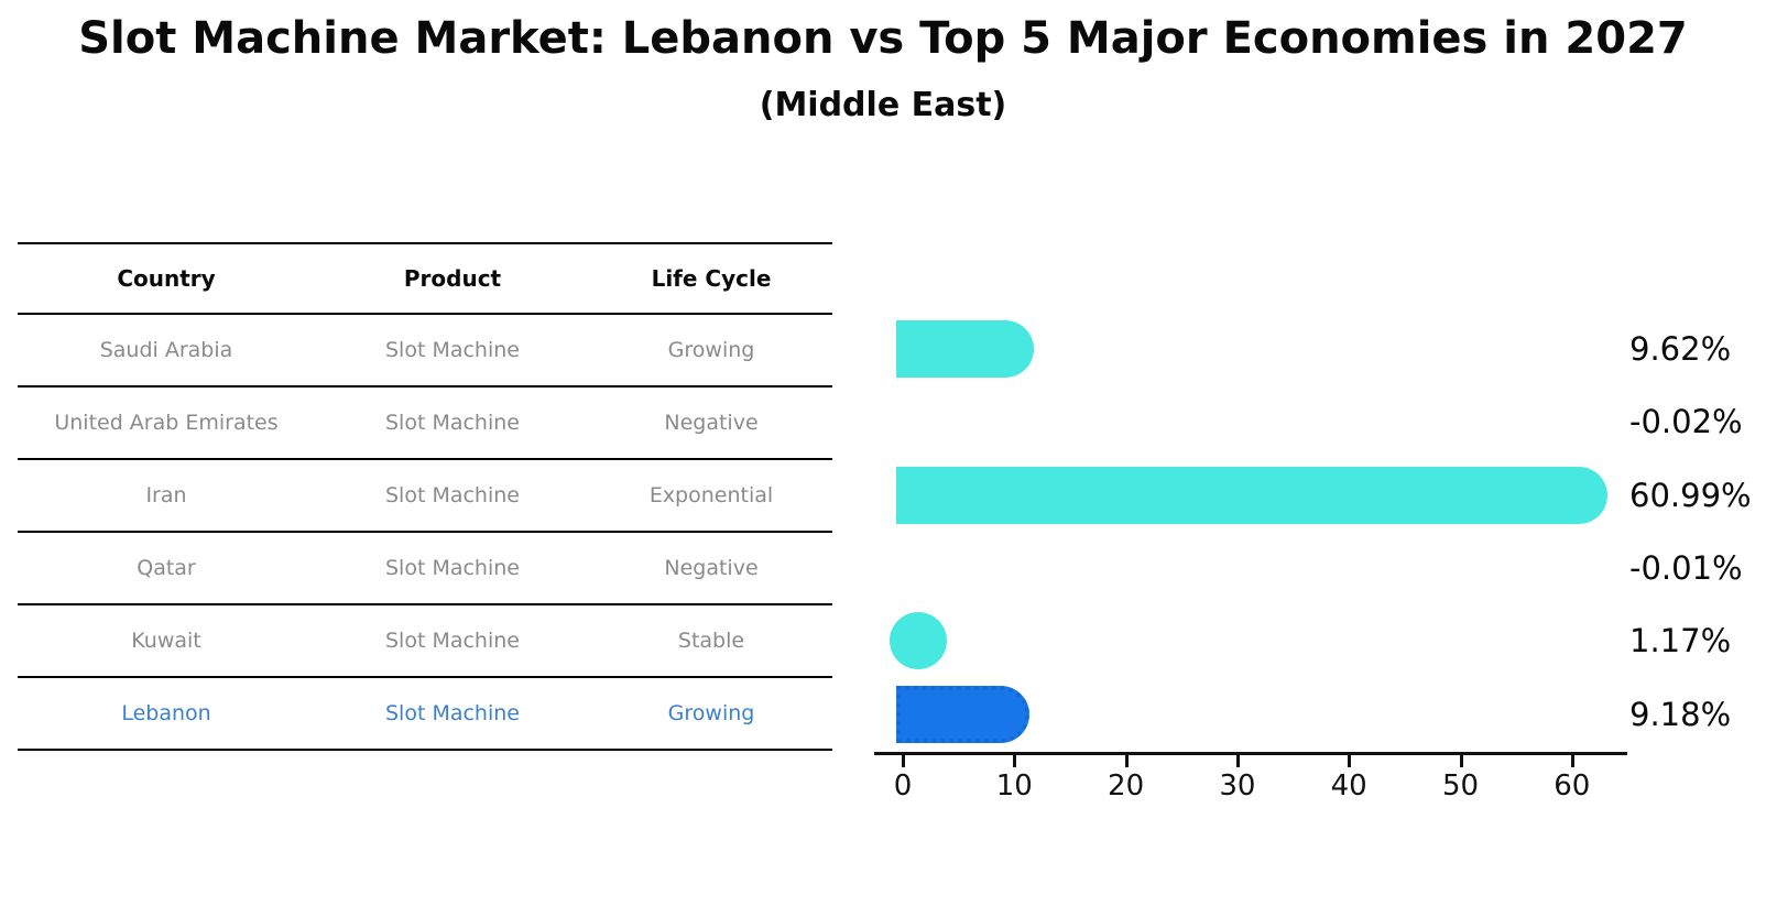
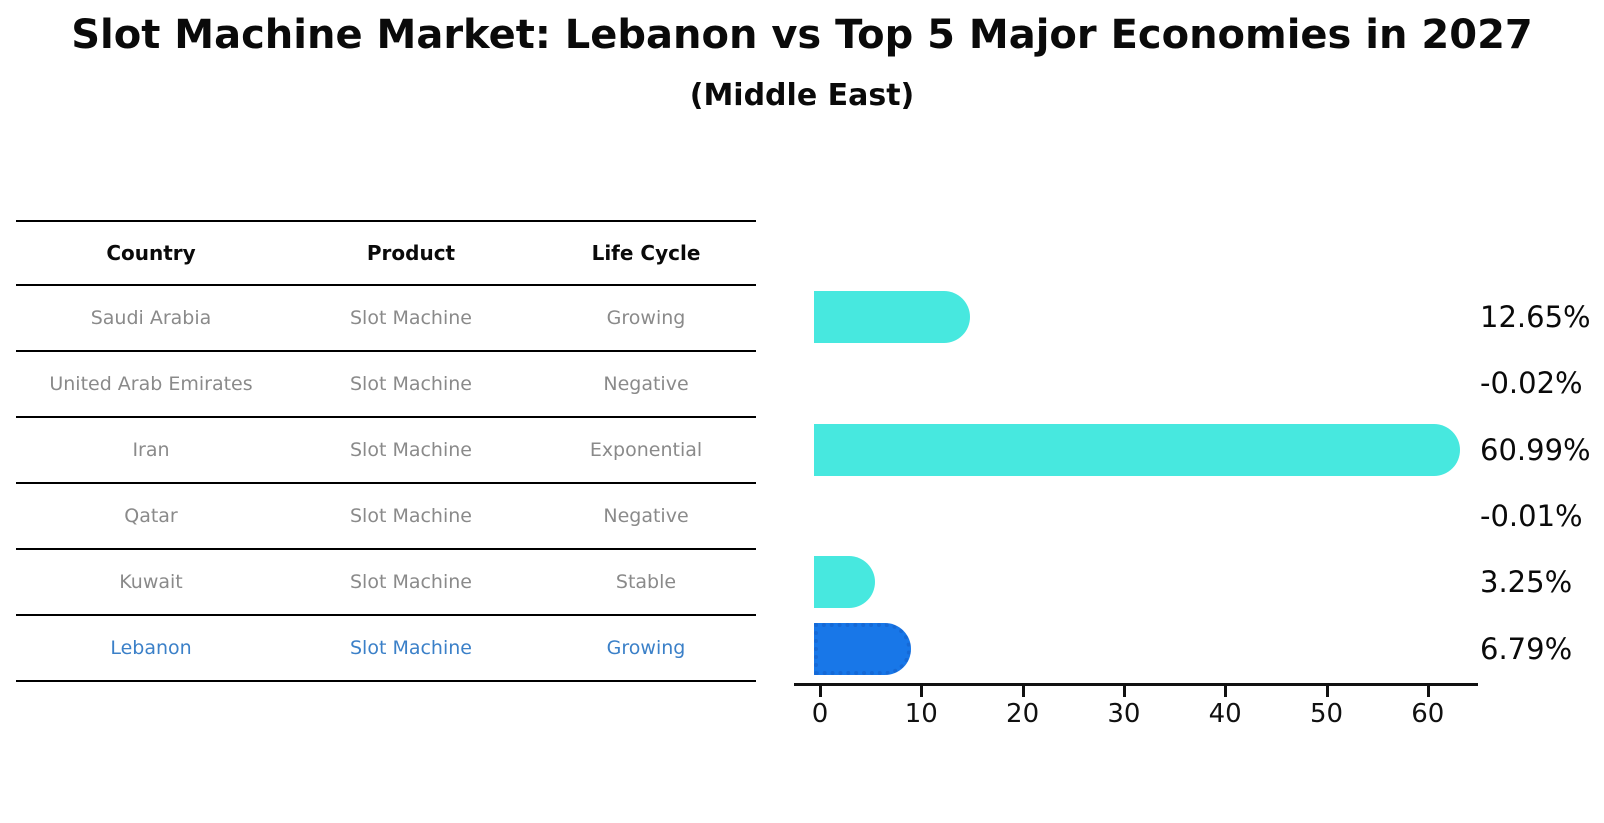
Saudi Arabia: 9.62% -> 12.65%
Kuwait: 1.17% -> 3.25%
Lebanon: 9.18% -> 6.79%
